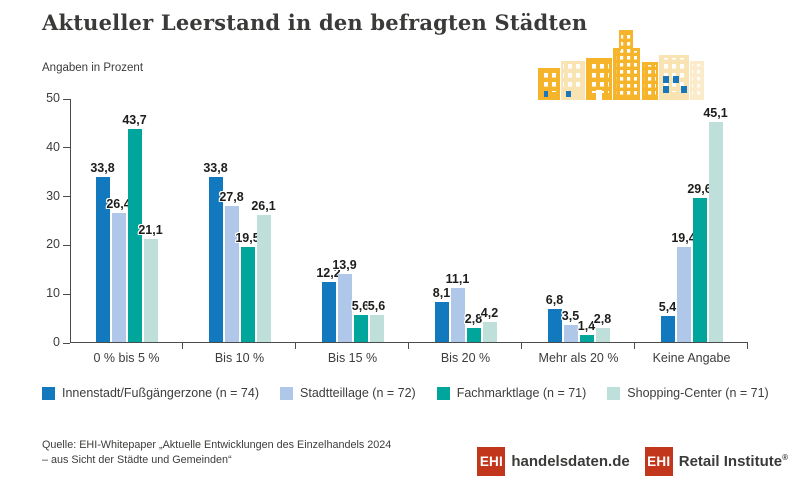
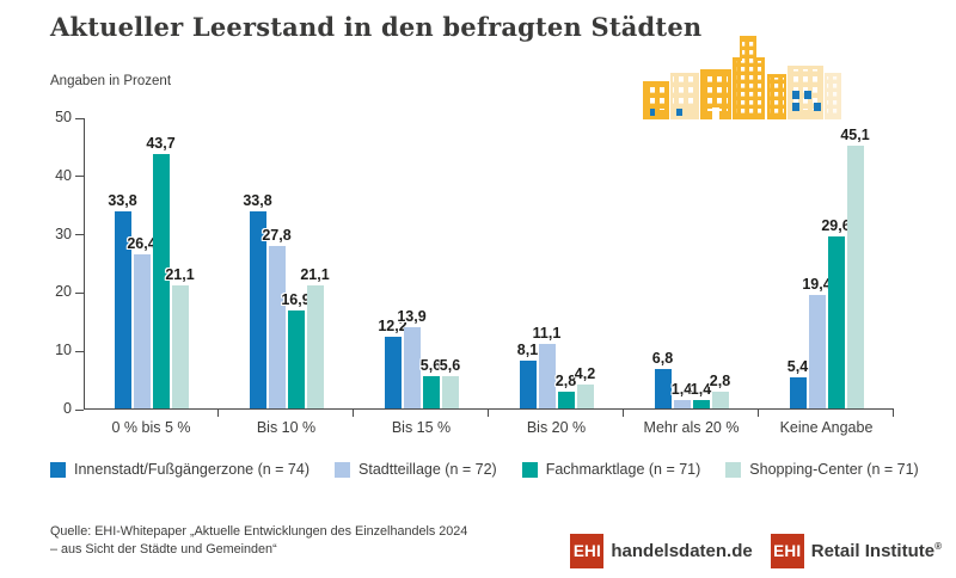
Fachmarktlage (n = 71)/Bis 10 %: 19,5 -> 16,9
Shopping-Center (n = 71)/Bis 10 %: 26,1 -> 21,1
Stadtteillage (n = 72)/Mehr als 20 %: 3,5 -> 1,4
